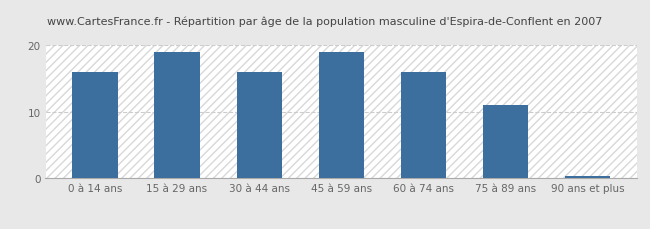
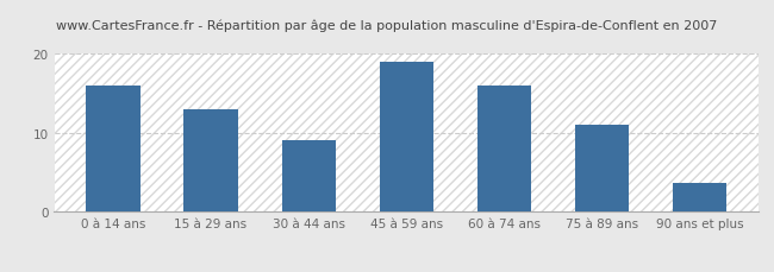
15 à 29 ans: 19.0 -> 13.0
30 à 44 ans: 16.0 -> 9.0
90 ans et plus: 0.3 -> 3.6
